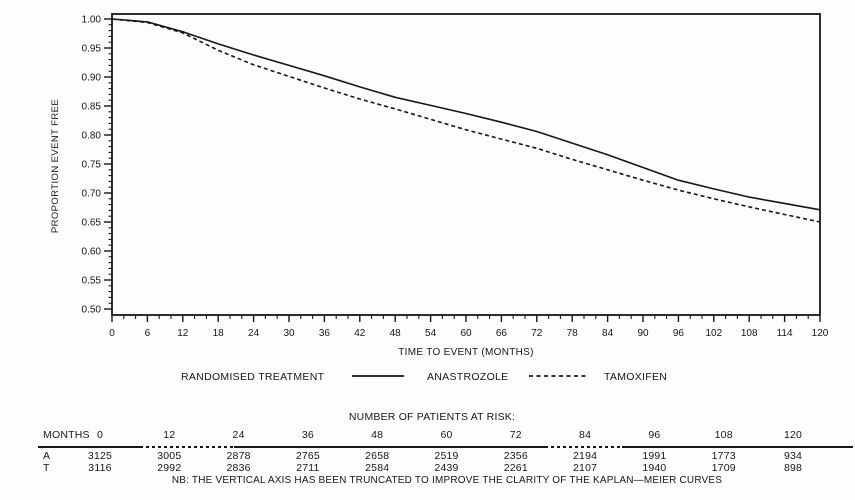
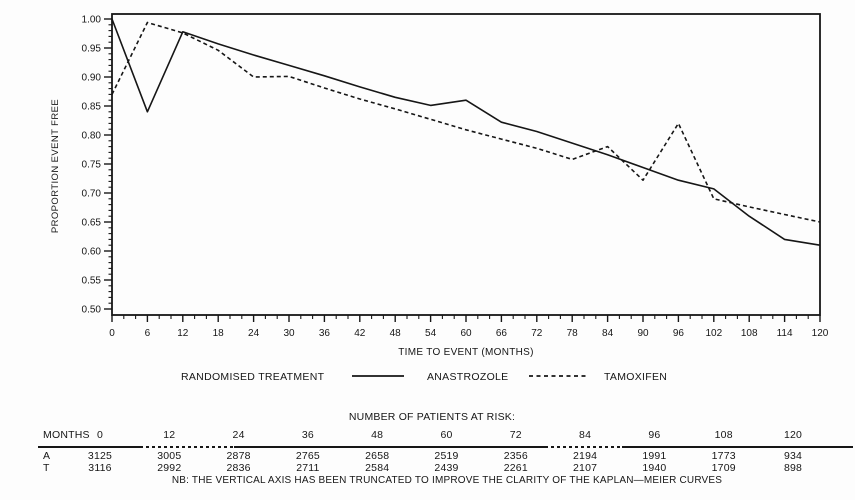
TAMOXIFEN/0: 1.00 -> 0.87
ANASTROZOLE/6: 0.99 -> 0.84
TAMOXIFEN/24: 0.92 -> 0.90
ANASTROZOLE/60: 0.84 -> 0.86
TAMOXIFEN/84: 0.74 -> 0.78
TAMOXIFEN/96: 0.70 -> 0.82
ANASTROZOLE/108: 0.69 -> 0.66
ANASTROZOLE/114: 0.68 -> 0.62
ANASTROZOLE/120: 0.67 -> 0.61
